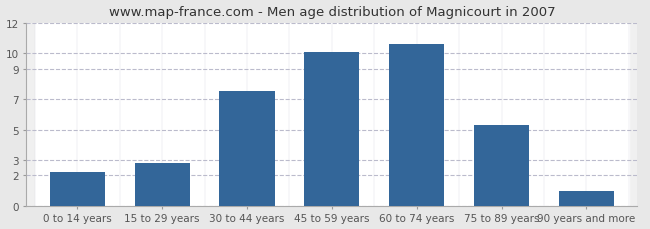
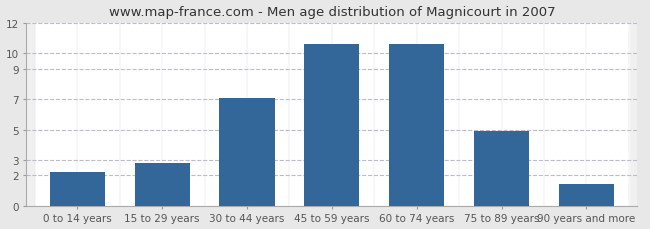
30 to 44 years: 7.5 -> 7.1
45 to 59 years: 10.1 -> 10.6
75 to 89 years: 5.3 -> 4.9
90 years and more: 1.0 -> 1.4
